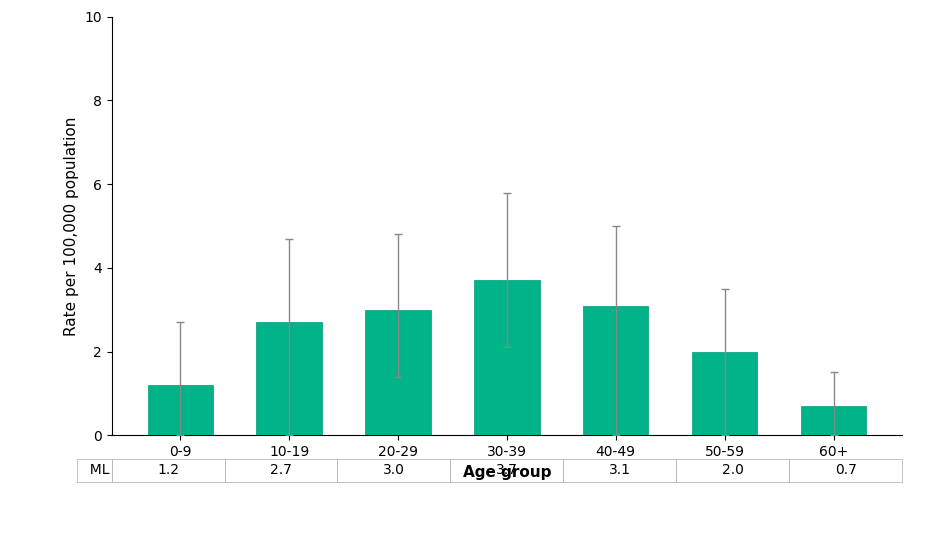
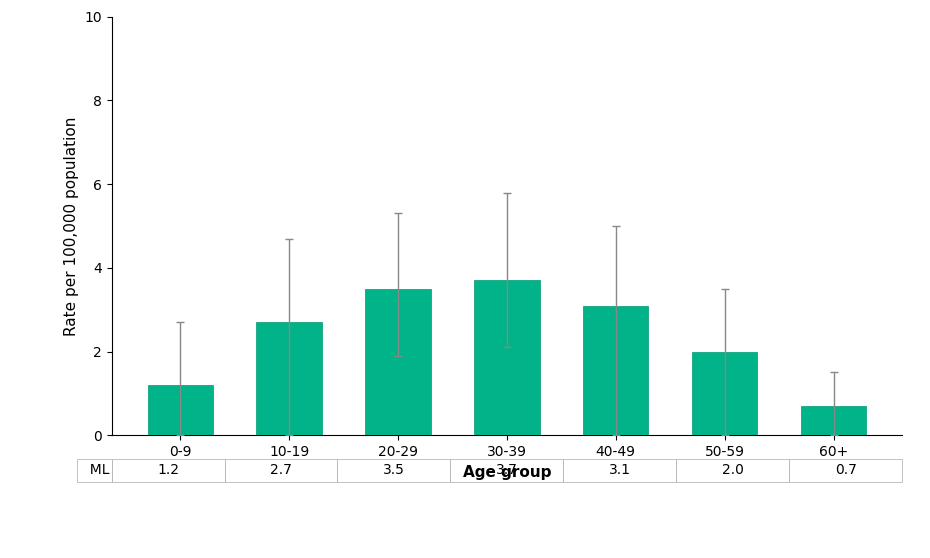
20-29: 3.0 -> 3.5
